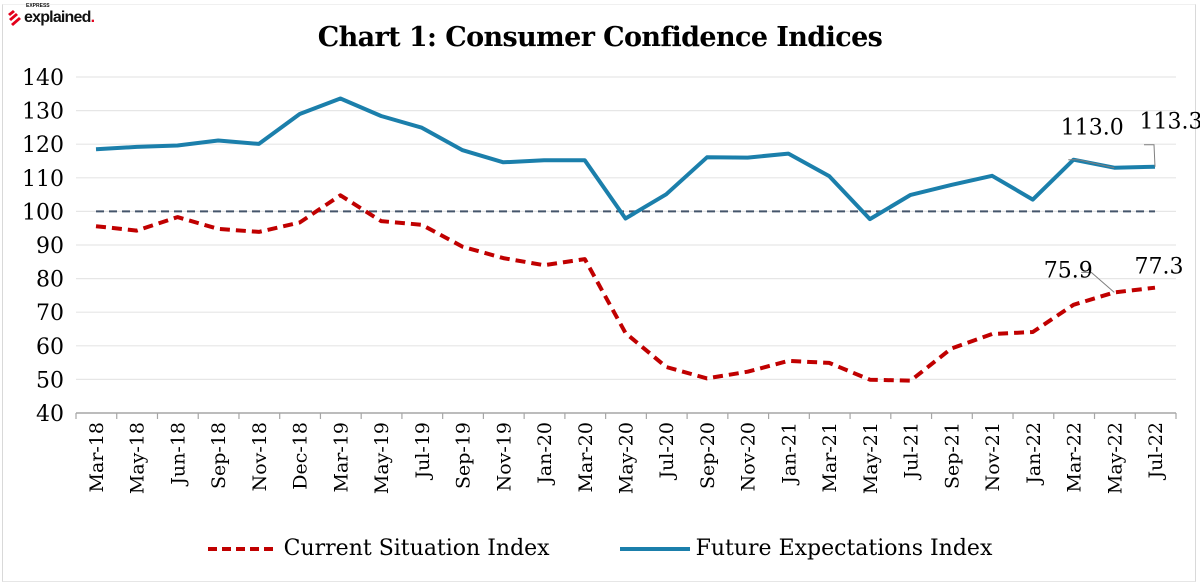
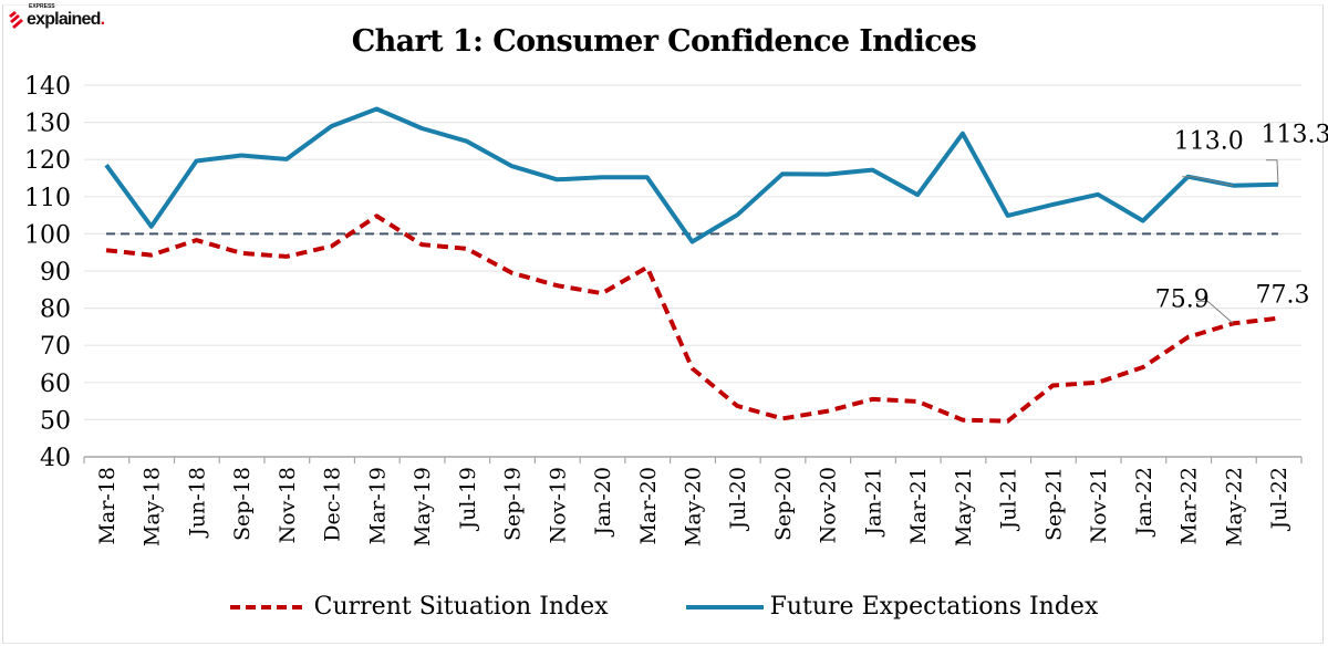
Future Expectations Index/May-18: 119 -> 102
Current Situation Index/Mar-20: 86 -> 91
Future Expectations Index/May-21: 98 -> 127
Current Situation Index/Nov-21: 64 -> 60
